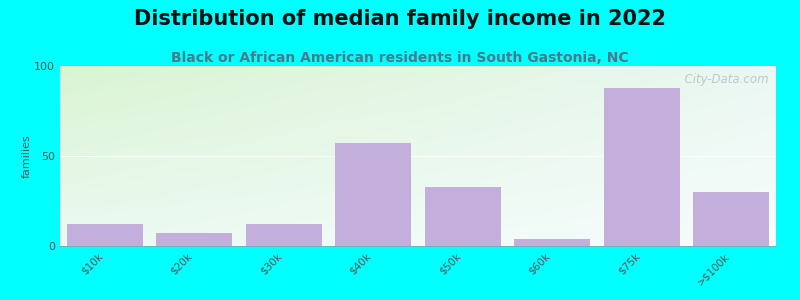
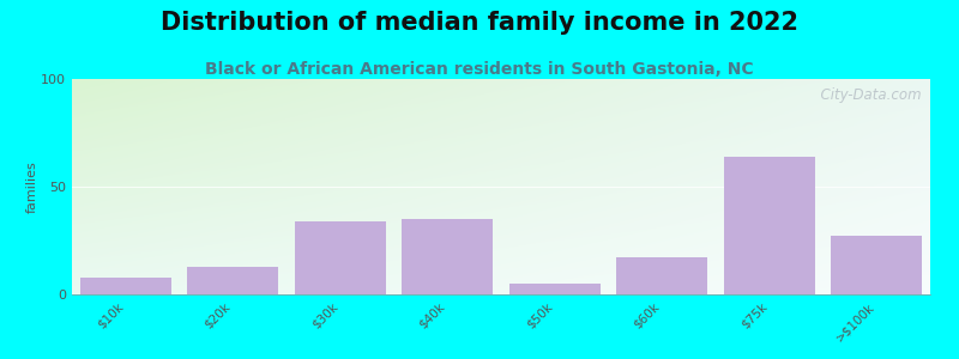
$10k: 12 -> 8
$20k: 7 -> 13
$30k: 12 -> 34
$40k: 57 -> 35
$50k: 33 -> 5
$60k: 4 -> 17
$75k: 88 -> 64
>$100k: 30 -> 27
